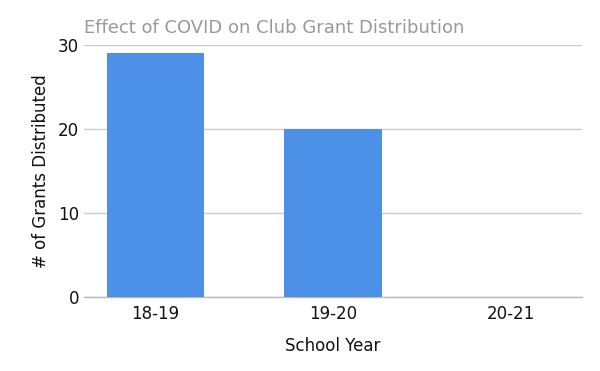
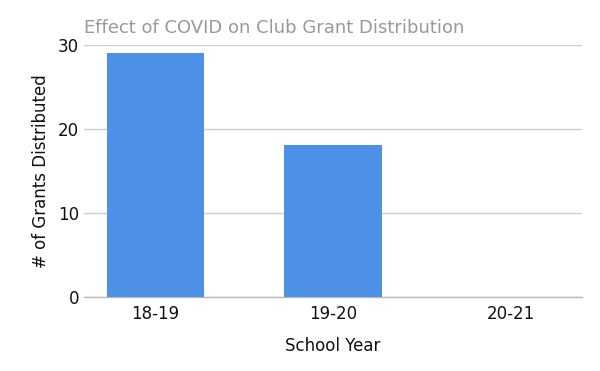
19-20: 20 -> 18
